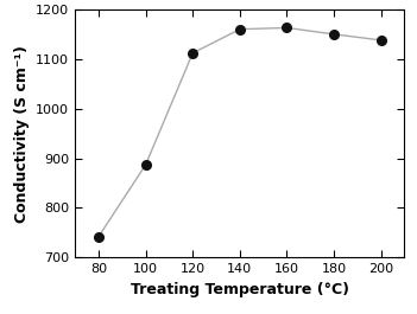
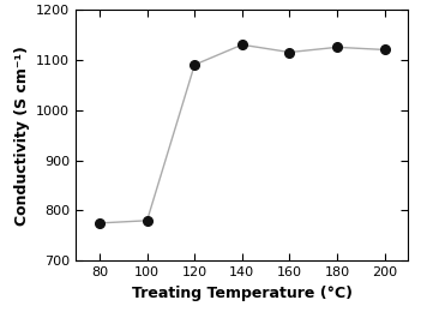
80: 742 -> 775
100: 887 -> 780
120: 1112 -> 1090
140: 1160 -> 1130
160: 1163 -> 1115
180: 1150 -> 1125
200: 1138 -> 1120
